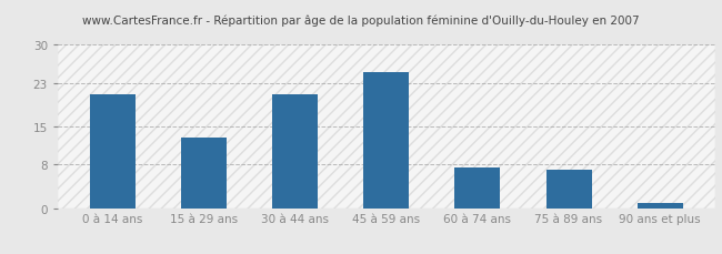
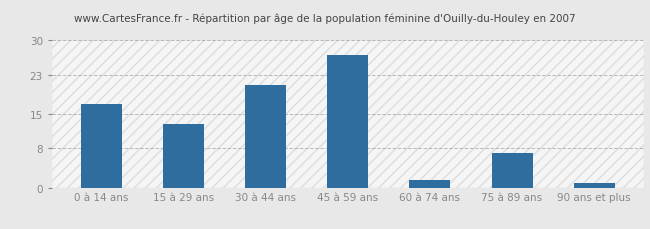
0 à 14 ans: 21.0 -> 17.0
45 à 59 ans: 25.0 -> 27.0
60 à 74 ans: 7.5 -> 1.5
